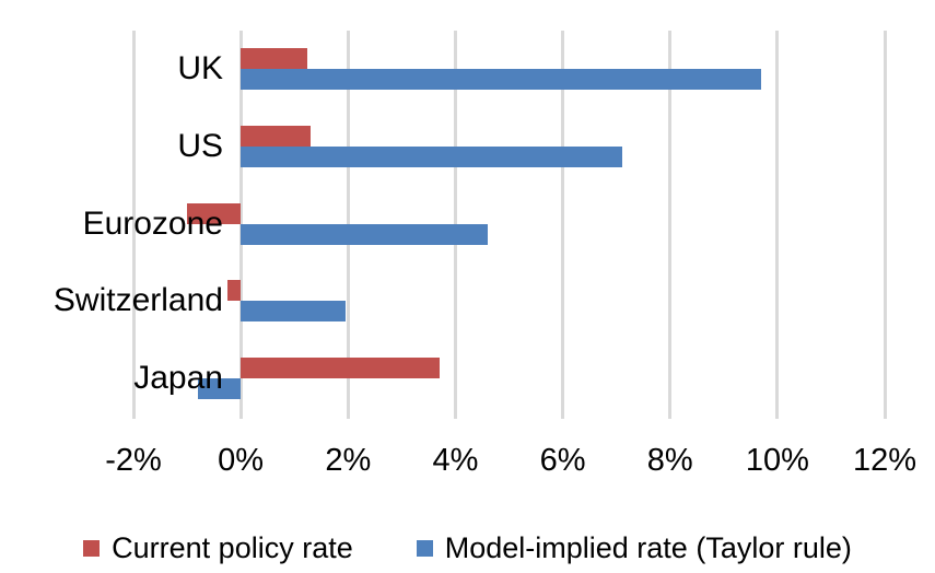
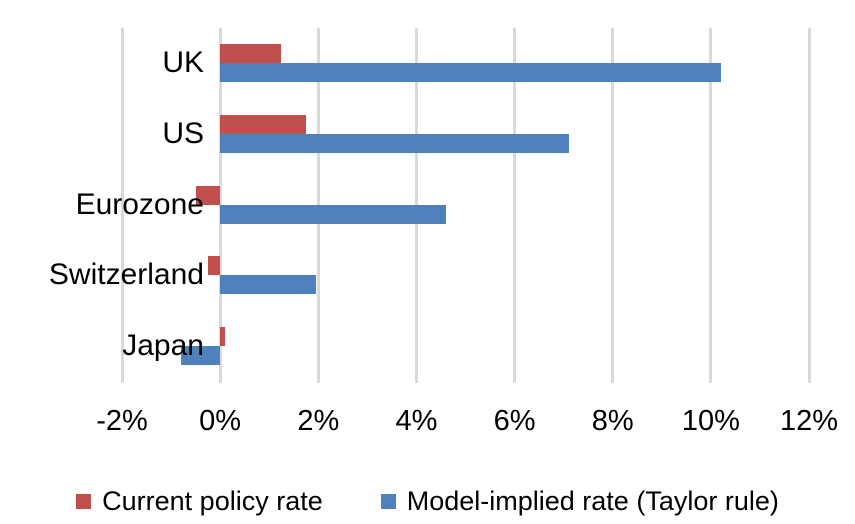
Model-implied rate (Taylor rule)/UK: 9.7% -> 10.2%
Current policy rate/US: 1.3% -> 1.8%
Current policy rate/Eurozone: -1.0% -> -0.5%
Current policy rate/Japan: 3.7% -> 0.1%
